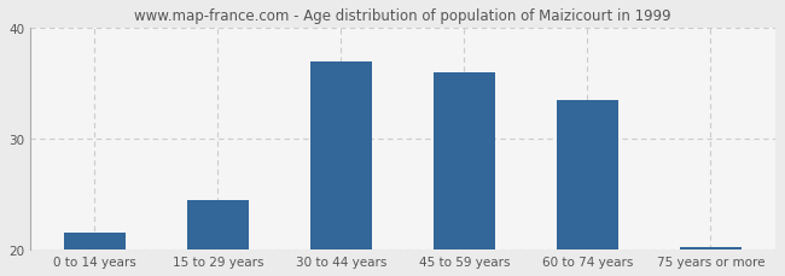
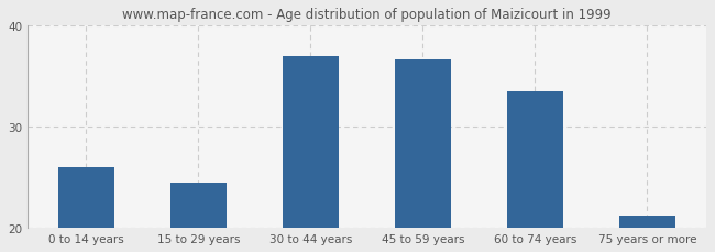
0 to 14 years: 21.5 -> 26.0
45 to 59 years: 36.0 -> 36.6
75 years or more: 20.2 -> 21.2
